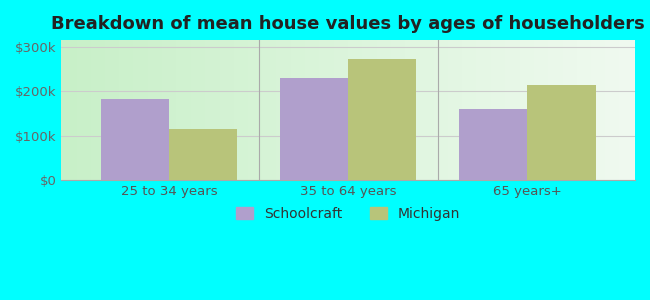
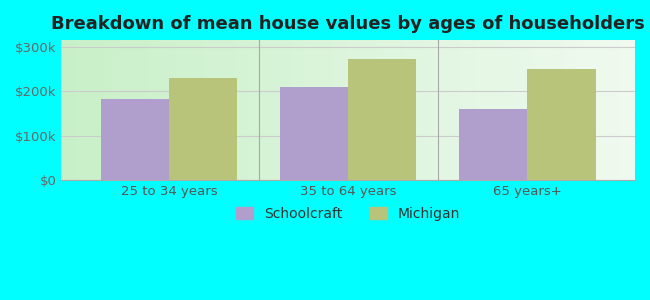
Michigan/25 to 34 years: $115k -> $230k
Schoolcraft/35 to 64 years: $230k -> $210k
Michigan/65 years+: $215k -> $250k
